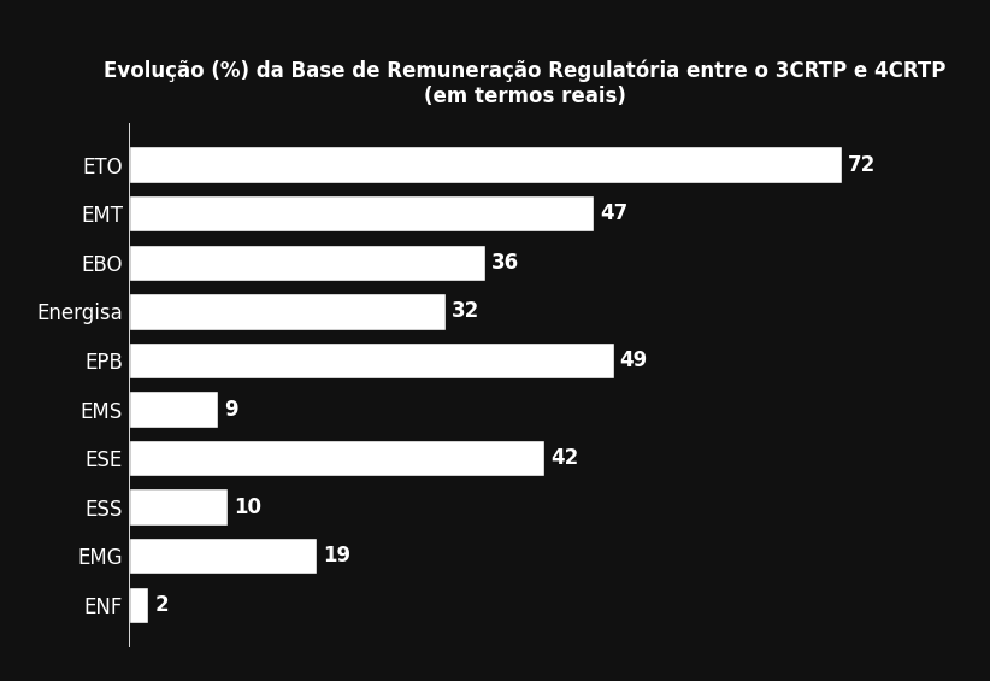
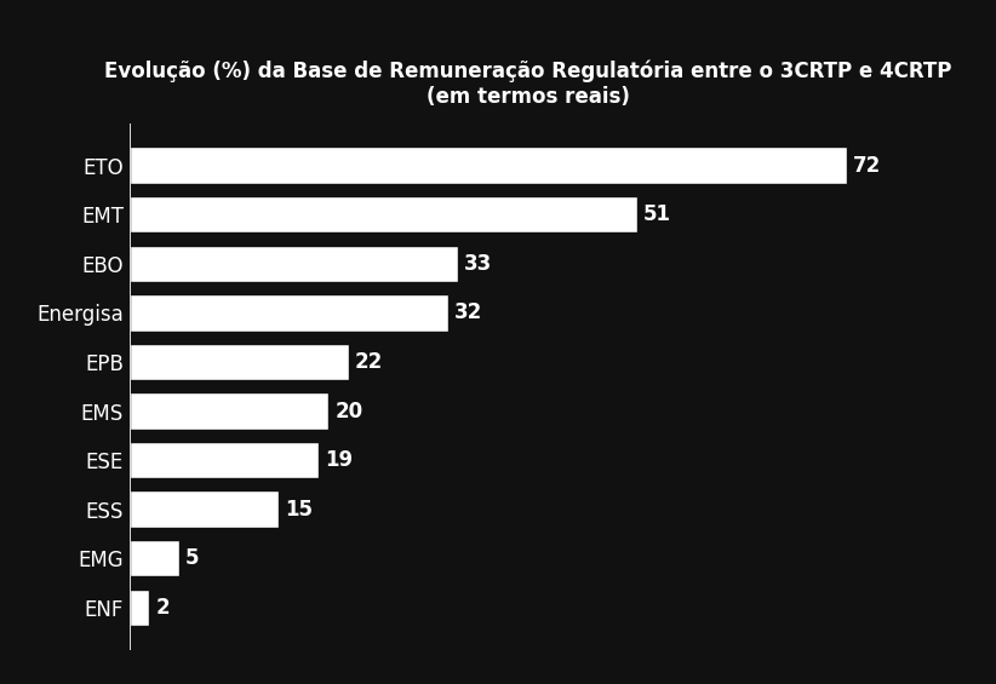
EMT: 47 -> 51
EBO: 36 -> 33
EPB: 49 -> 22
EMS: 9 -> 20
ESE: 42 -> 19
ESS: 10 -> 15
EMG: 19 -> 5
